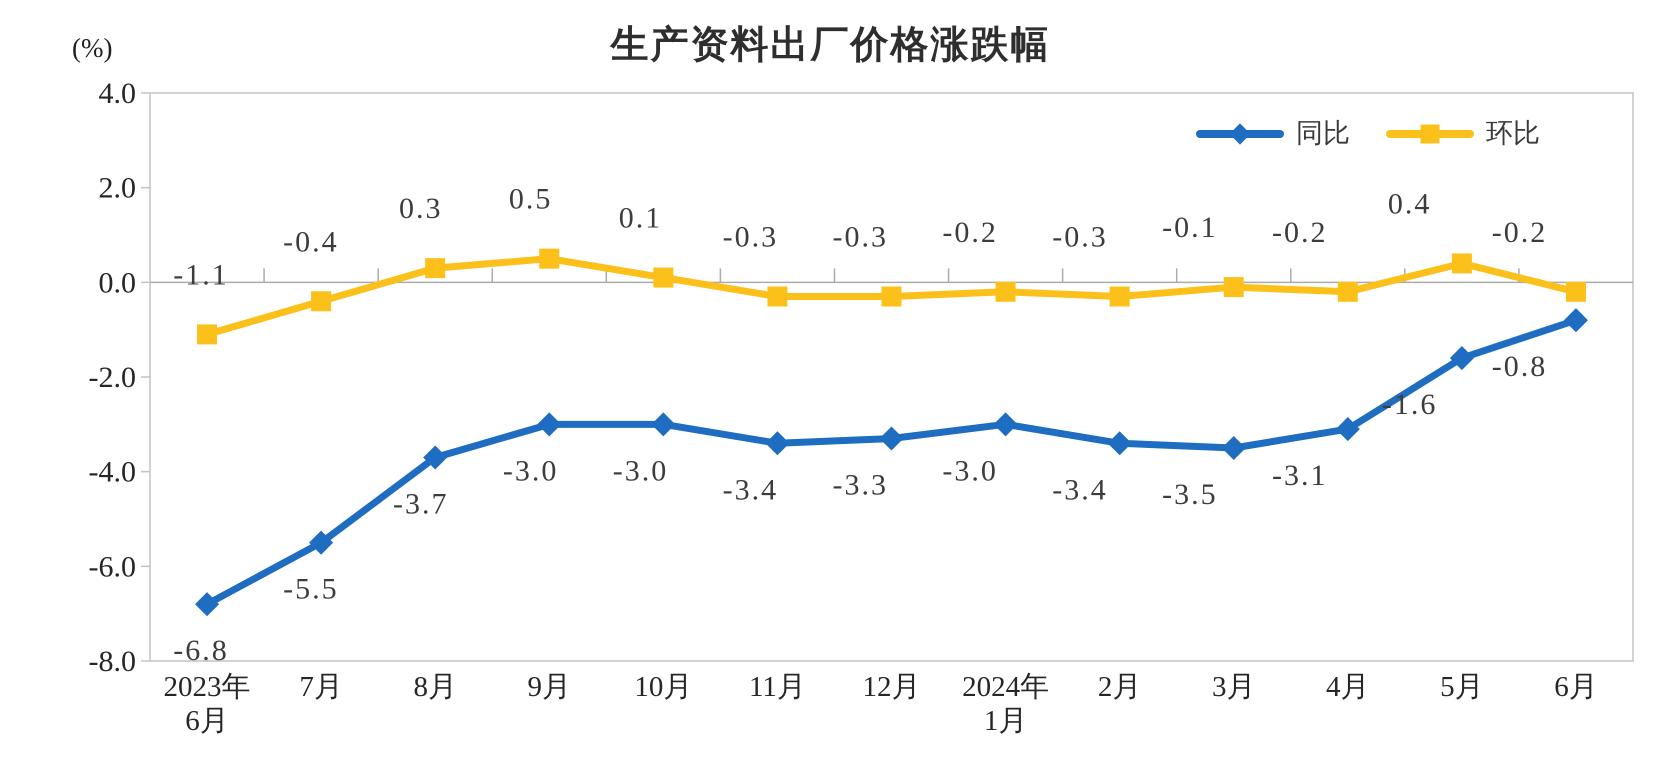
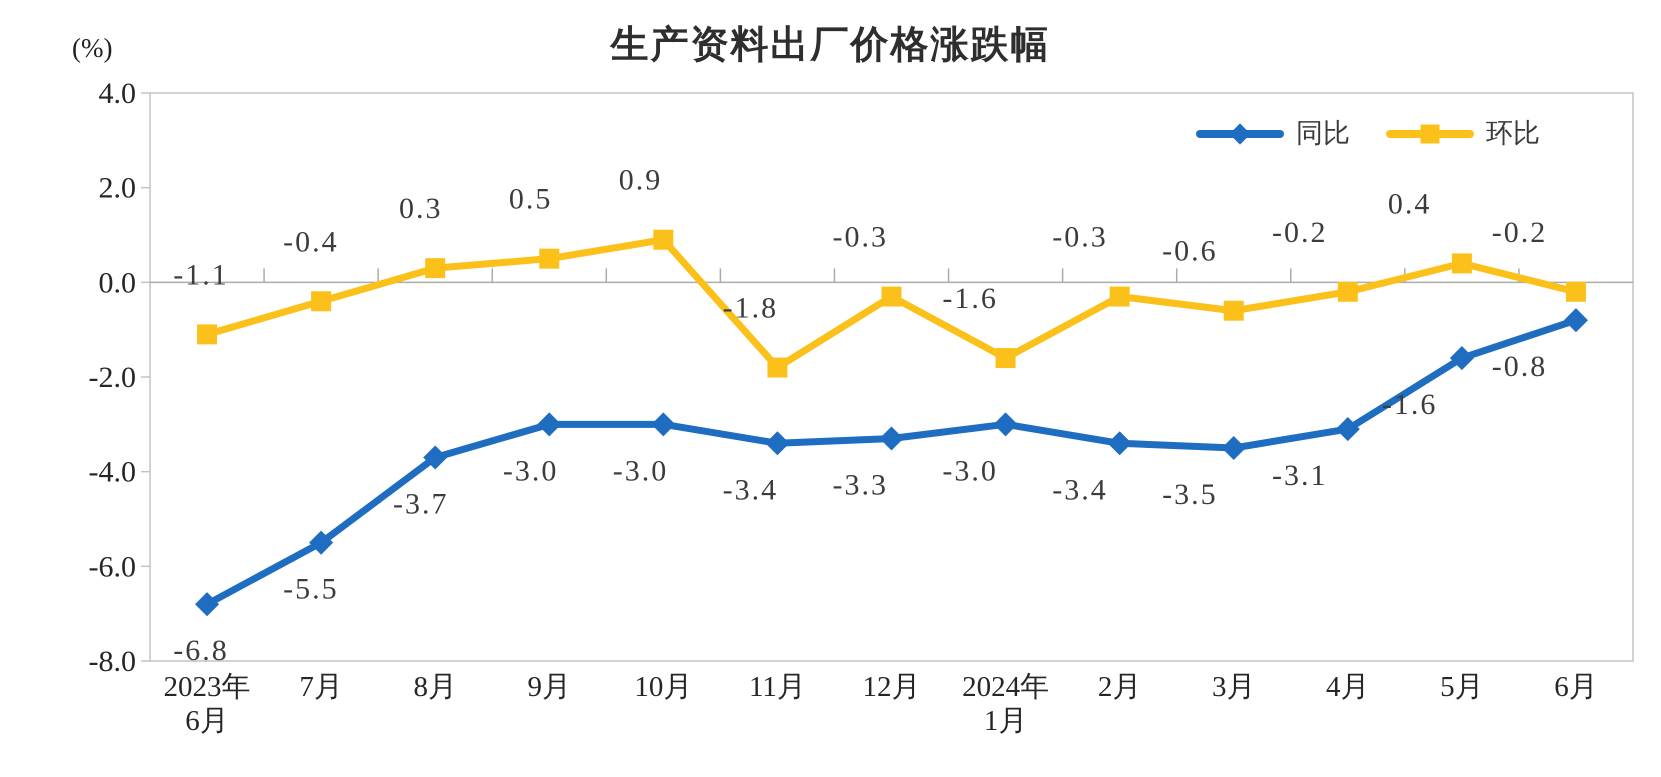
环比/10月: 0.1 -> 0.9
环比/11月: -0.3 -> -1.8
环比/2024年1月: -0.2 -> -1.6
环比/3月: -0.1 -> -0.6
